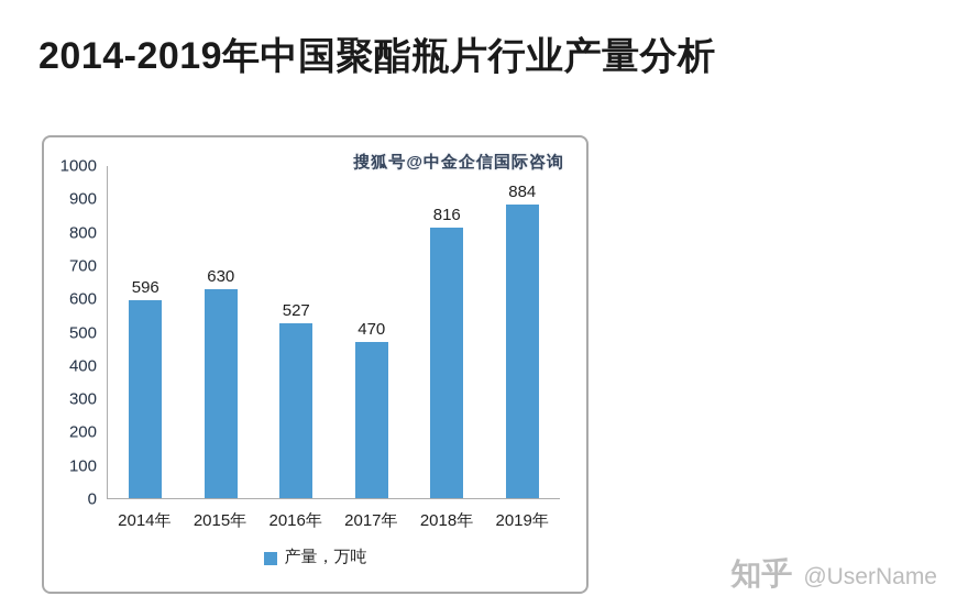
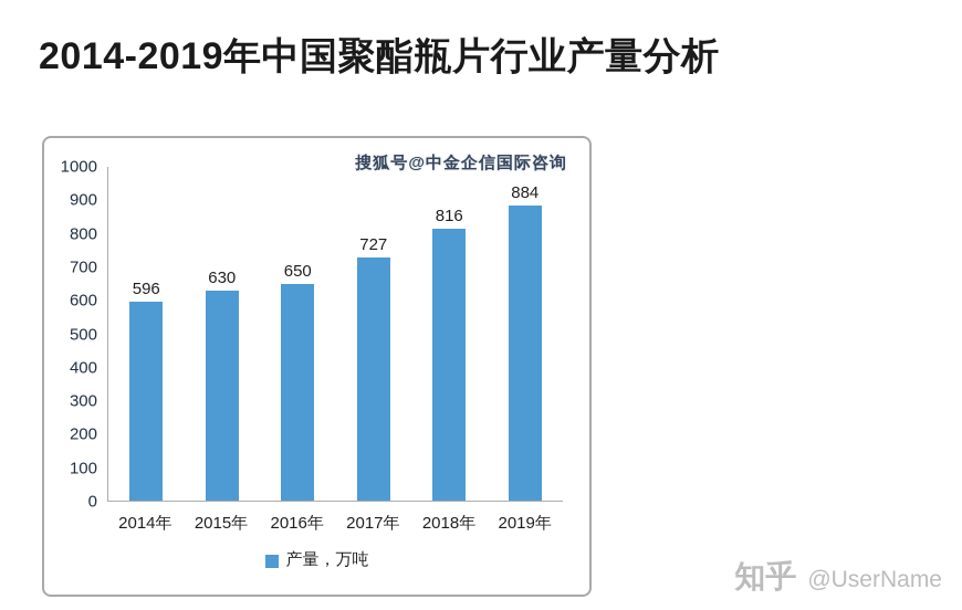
2016年: 527 -> 650
2017年: 470 -> 727
